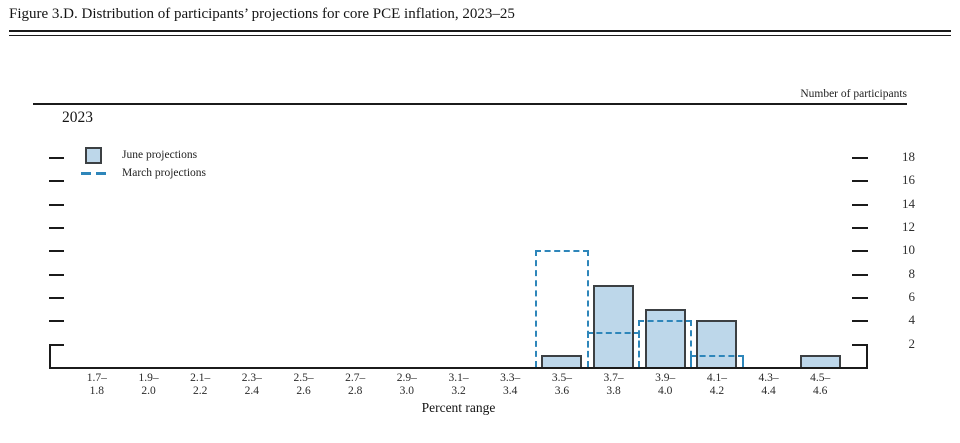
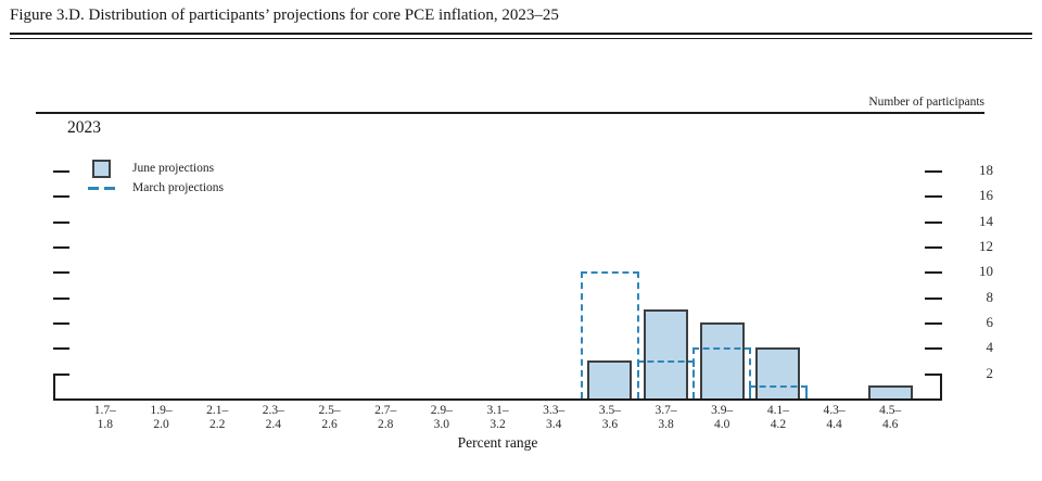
June projections/3.5–3.6: 1 -> 3
June projections/3.9–4.0: 5 -> 6
